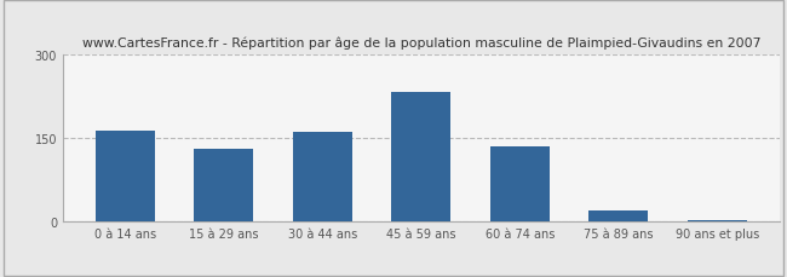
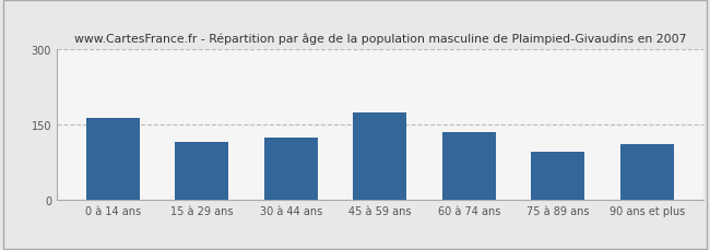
15 à 29 ans: 130 -> 115
30 à 44 ans: 160 -> 125
45 à 59 ans: 232 -> 175
75 à 89 ans: 20 -> 95
90 ans et plus: 2 -> 110
